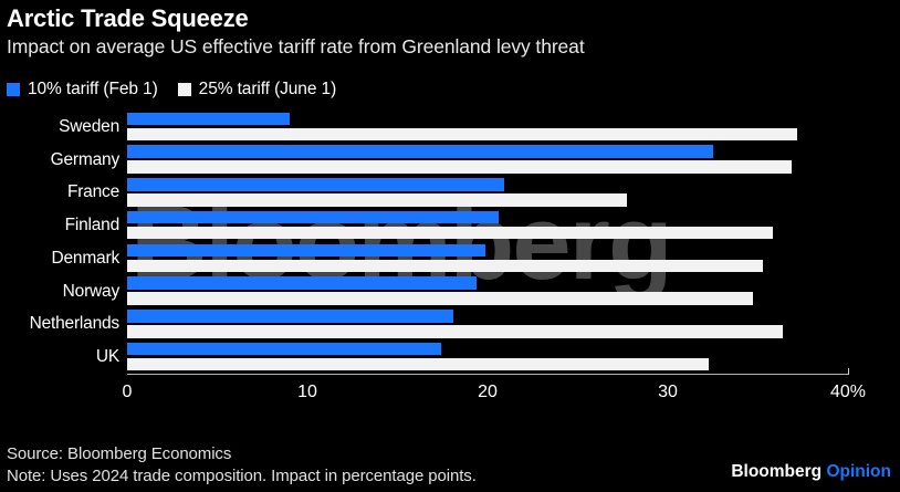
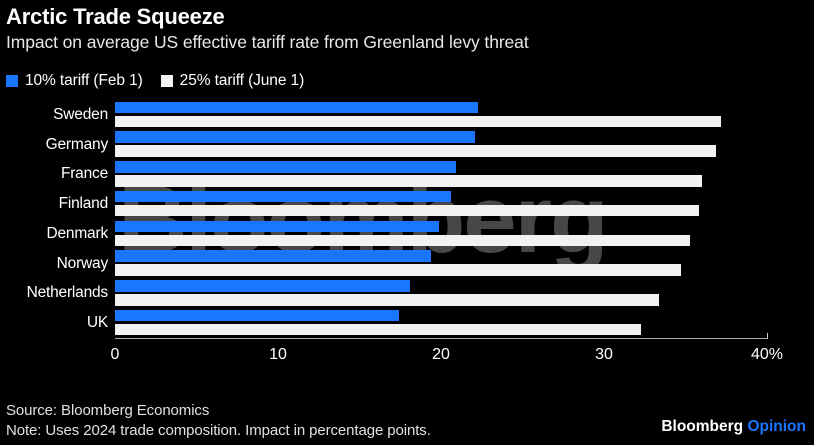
10% tariff (Feb 1)/Sweden: 9.0% -> 22.3%
10% tariff (Feb 1)/Germany: 32.5% -> 22.1%
25% tariff (June 1)/France: 27.7% -> 36.0%
25% tariff (June 1)/Netherlands: 36.4% -> 33.4%
